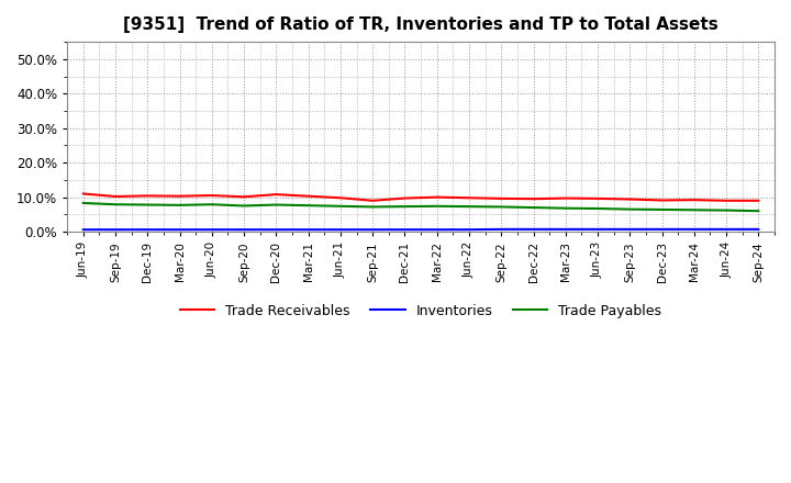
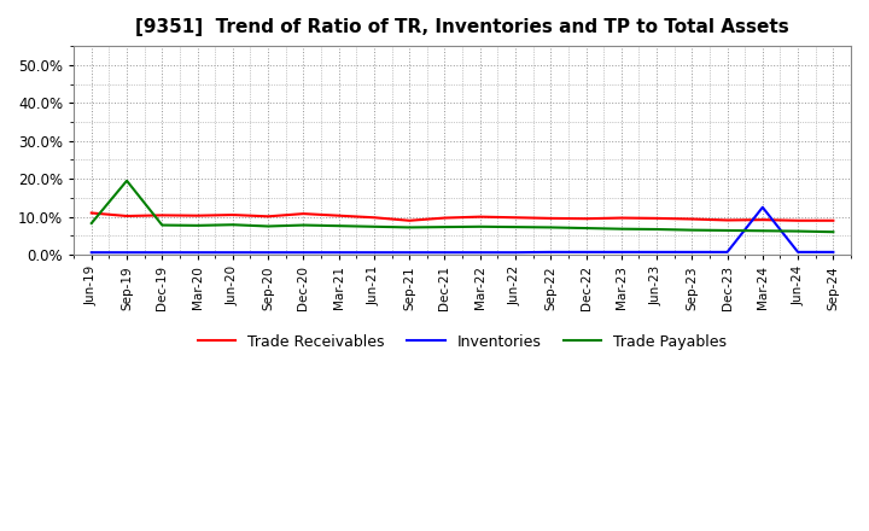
Trade Payables/Sep-19: 7.9% -> 19.5%
Inventories/Mar-24: 0.7% -> 12.5%
